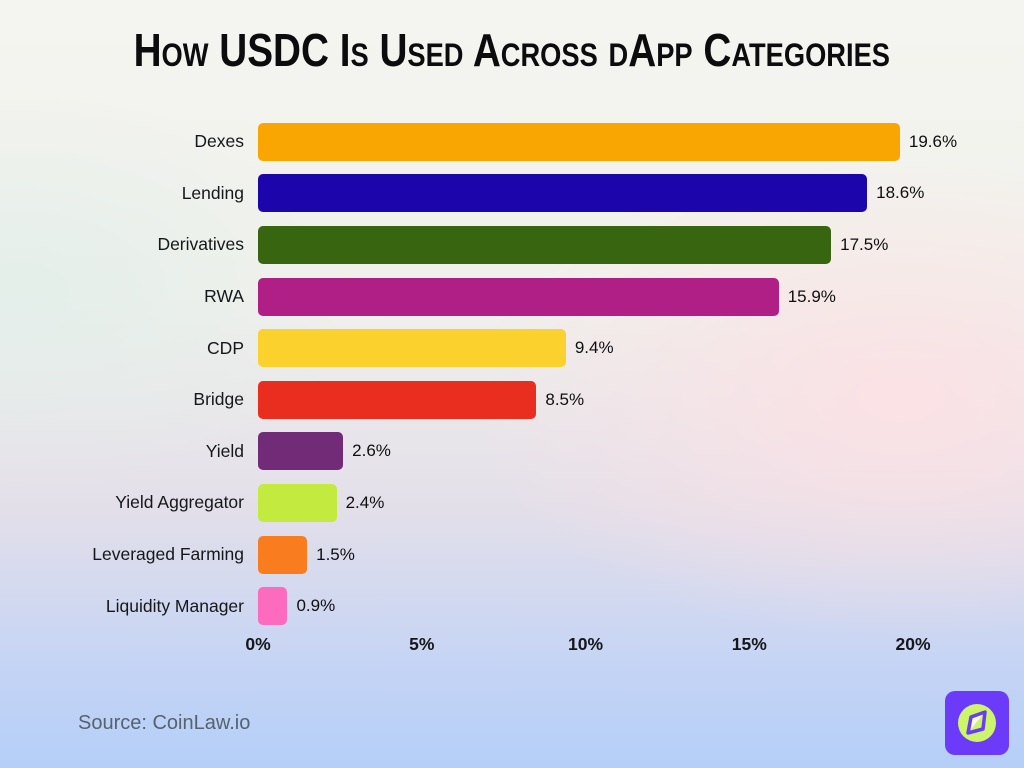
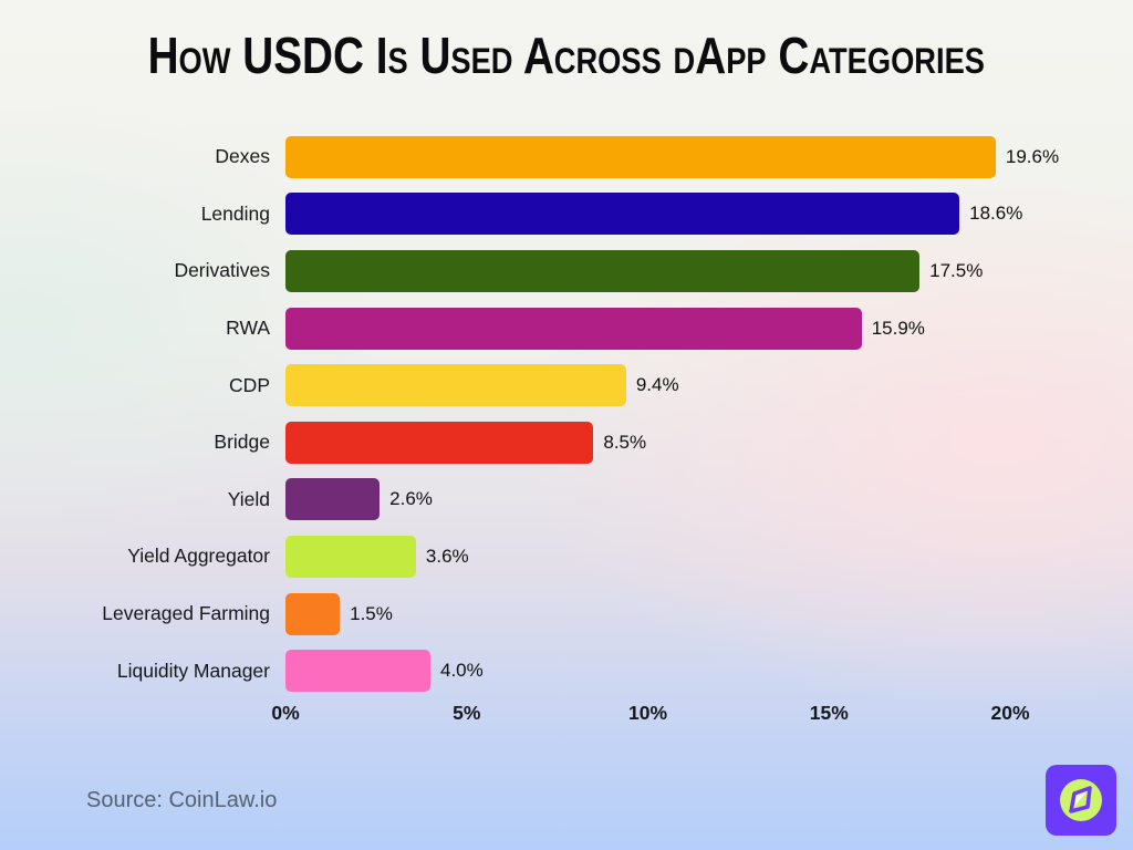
Yield Aggregator: 2.4% -> 3.6%
Liquidity Manager: 0.9% -> 4.0%
